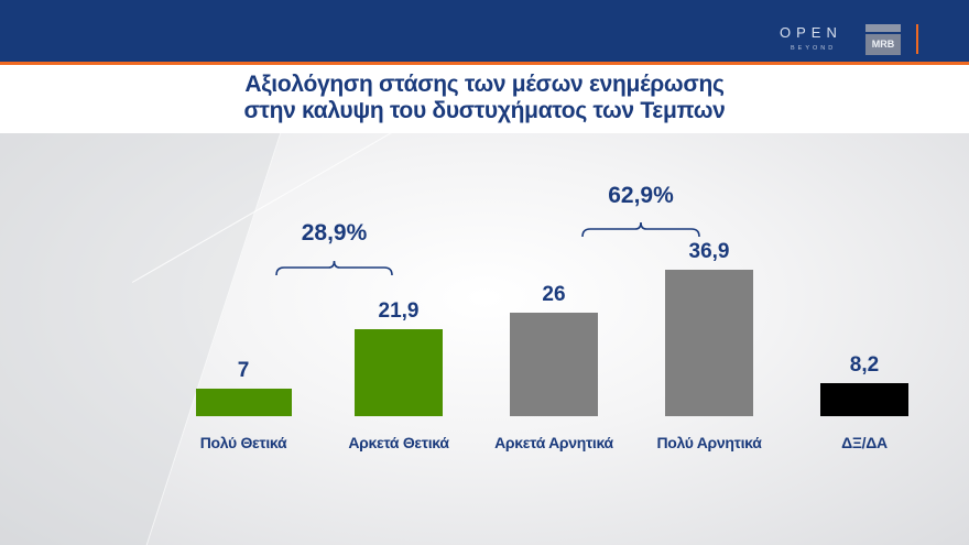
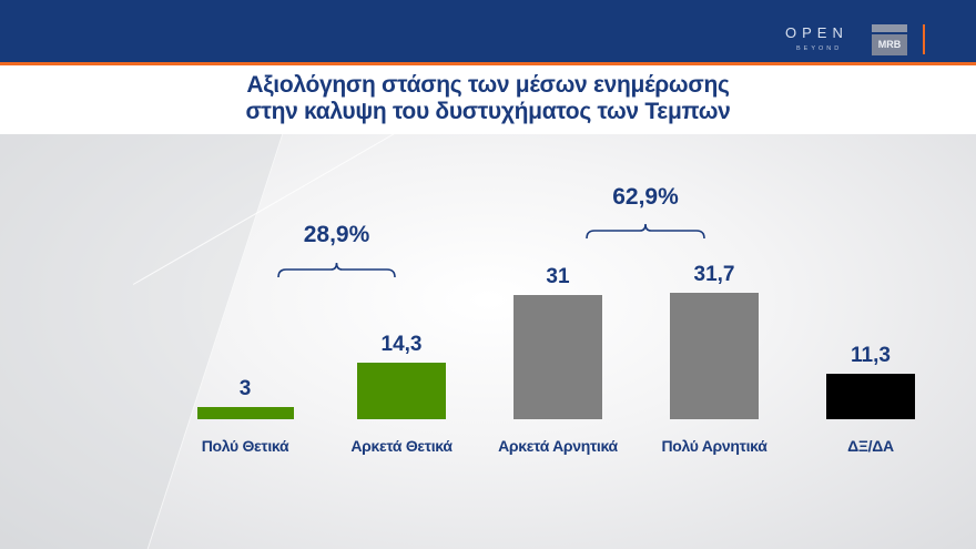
Πολύ Θετικά: 7 -> 3
Αρκετά Θετικά: 21,9 -> 14,3
Αρκετά Αρνητικά: 26 -> 31
Πολύ Αρνητικά: 36,9 -> 31,7
ΔΞ/ΔΑ: 8,2 -> 11,3
